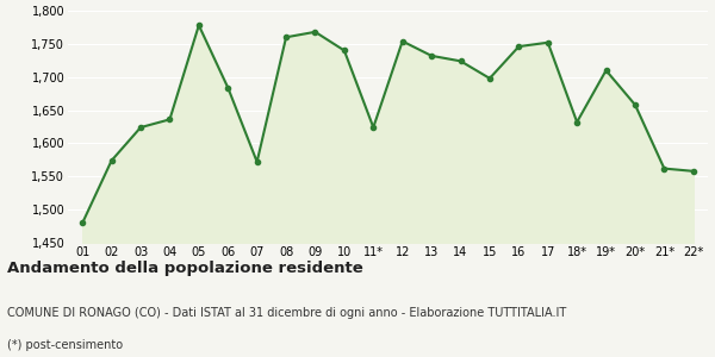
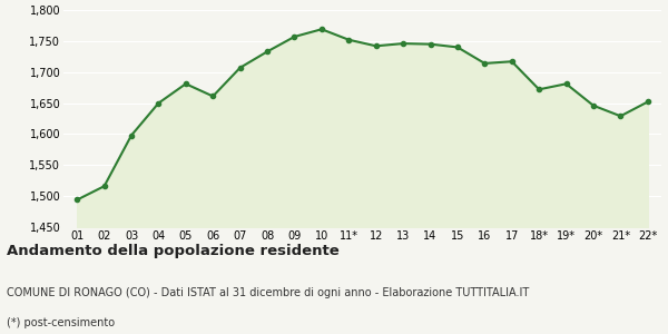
01: 1,480 -> 1,494
02: 1,574 -> 1,516
03: 1,624 -> 1,598
04: 1,636 -> 1,650
05: 1,778 -> 1,681
06: 1,684 -> 1,661
07: 1,572 -> 1,707
08: 1,760 -> 1,733
09: 1,768 -> 1,757
10: 1,740 -> 1,769
11*: 1,624 -> 1,752
12: 1,754 -> 1,742
13: 1,732 -> 1,746
14: 1,724 -> 1,745
15: 1,698 -> 1,740
16: 1,746 -> 1,714
17: 1,752 -> 1,717
18*: 1,632 -> 1,672
19*: 1,710 -> 1,681
20*: 1,658 -> 1,646
21*: 1,562 -> 1,629
22*: 1,558 -> 1,652
